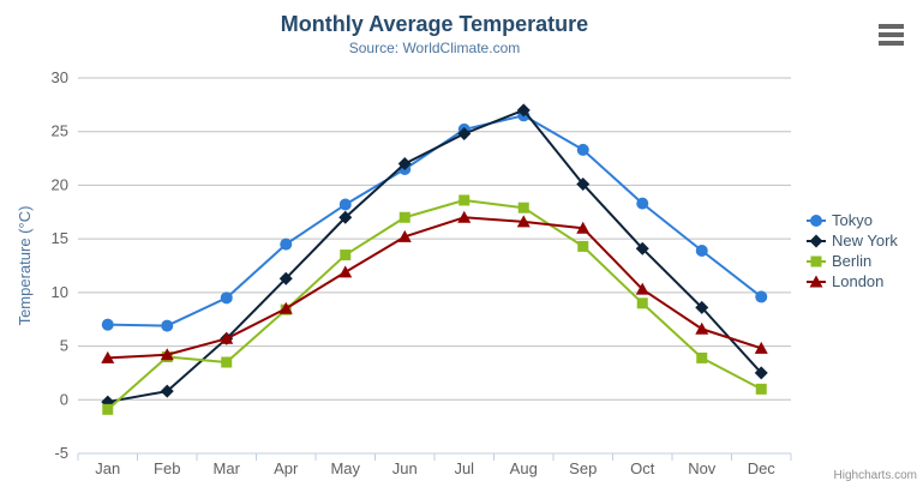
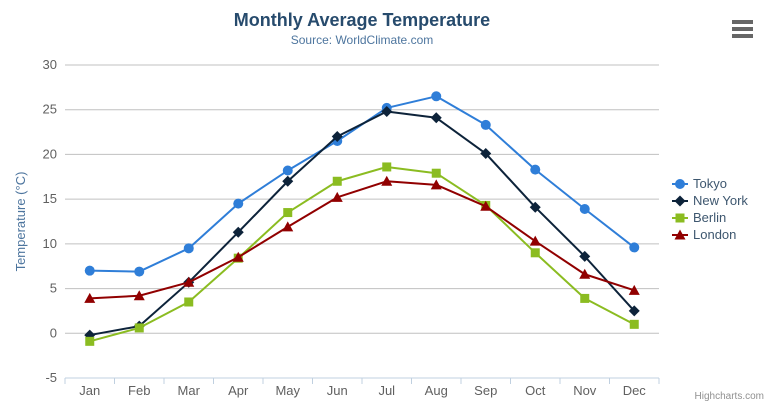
Berlin/Feb: 4 -> 1
New York/Aug: 27 -> 24
London/Sep: 16 -> 14
